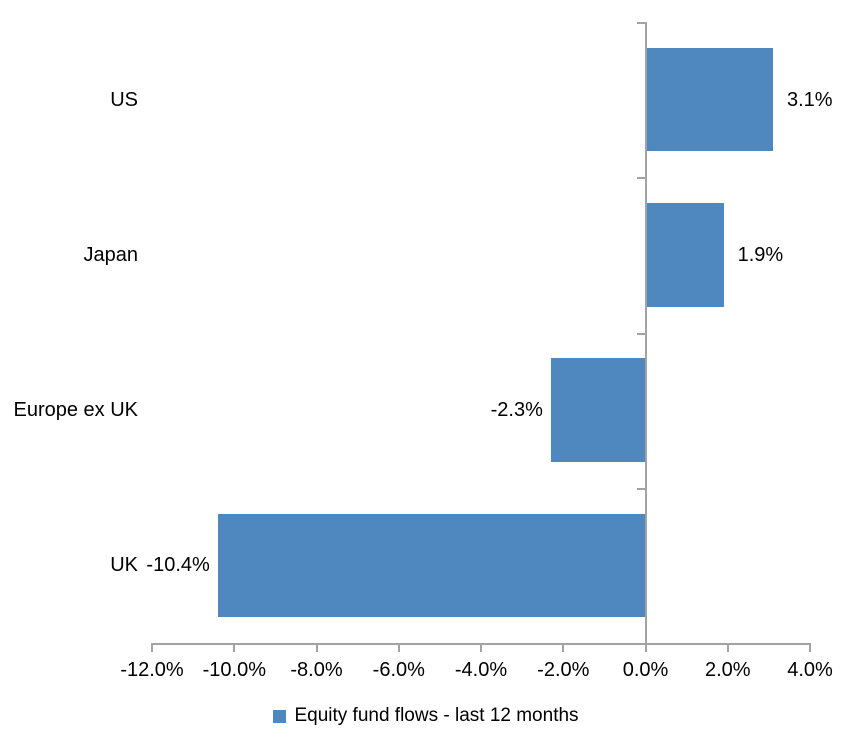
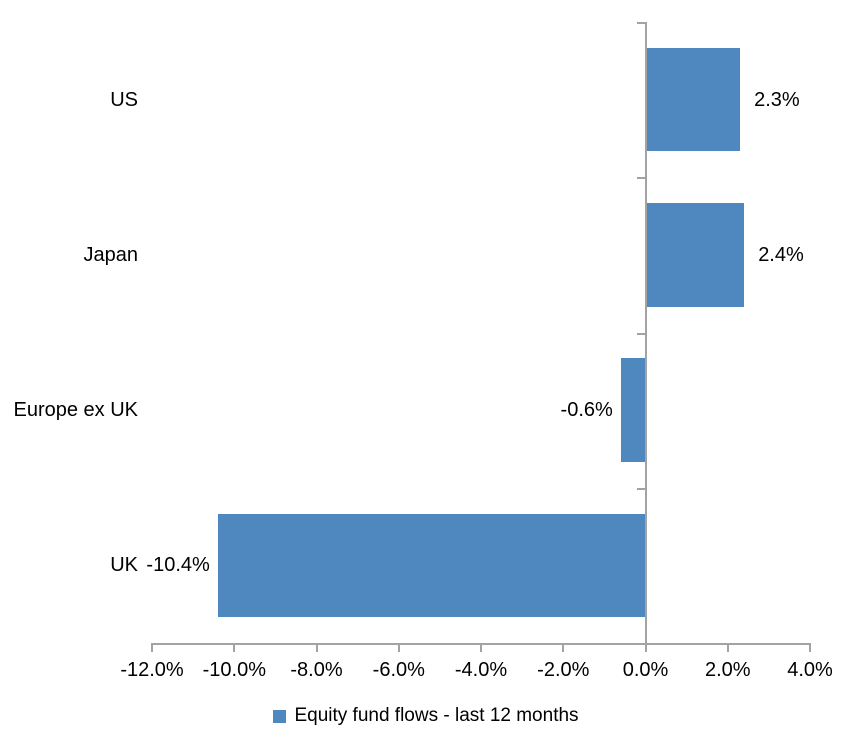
US: 3.1% -> 2.3%
Japan: 1.9% -> 2.4%
Europe ex UK: -2.3% -> -0.6%
